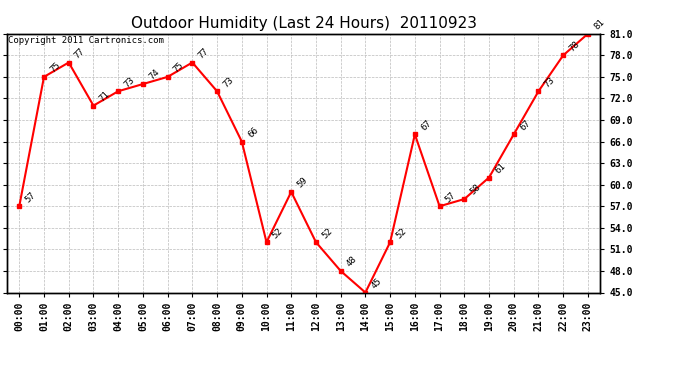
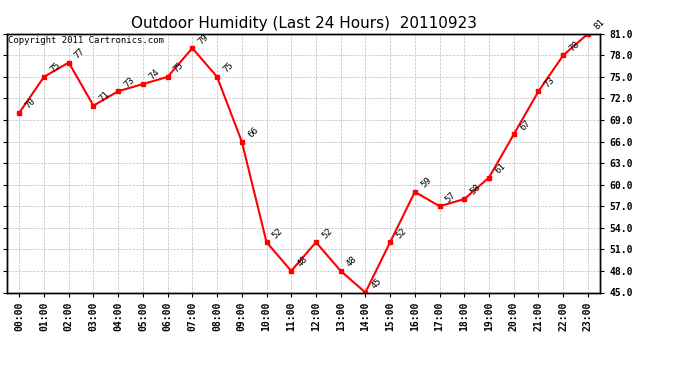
00:00: 57 -> 70
07:00: 77 -> 79
08:00: 73 -> 75
11:00: 59 -> 48
16:00: 67 -> 59
